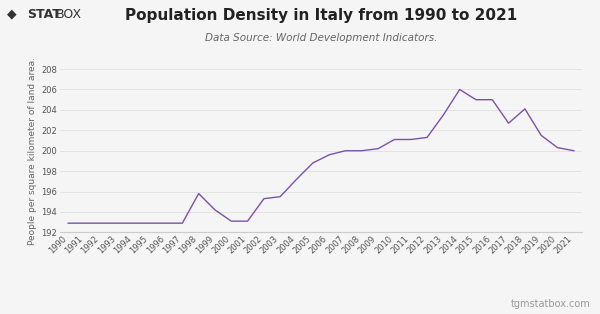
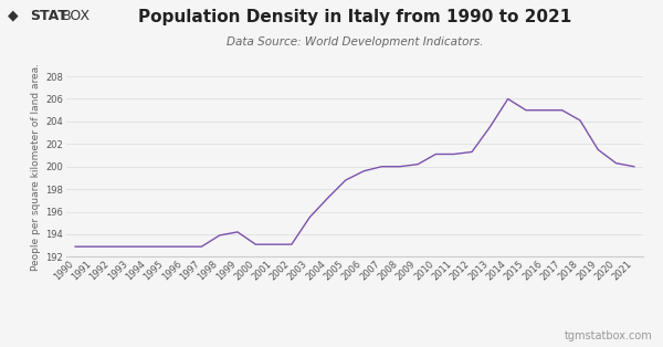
1998: 195.8 -> 193.9
2002: 195.3 -> 193.1
2017: 202.7 -> 205.0
